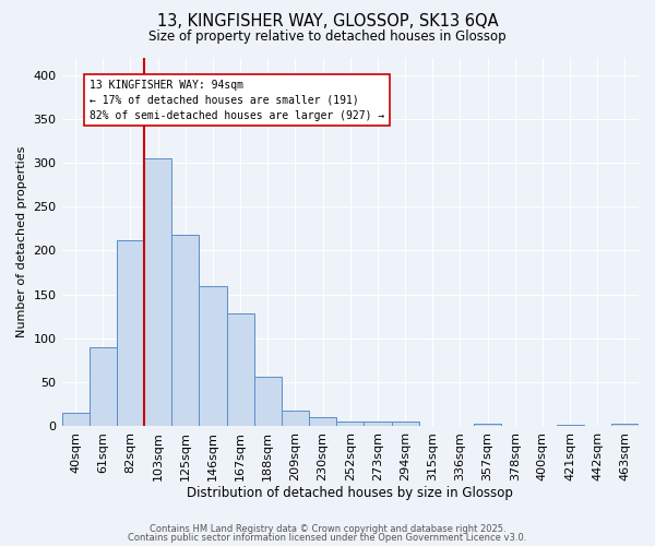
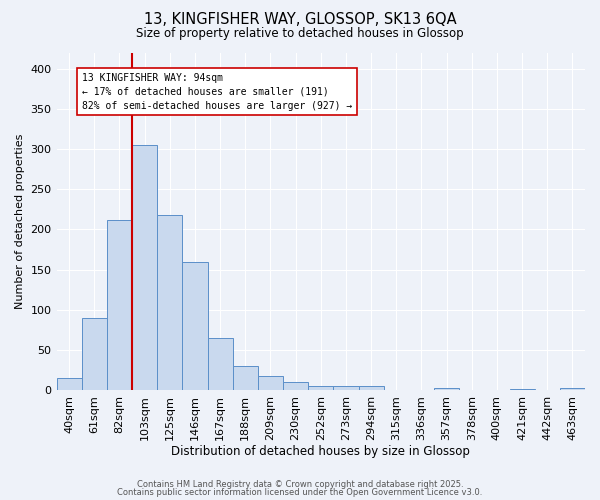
167sqm: 128 -> 65
188sqm: 56 -> 30
